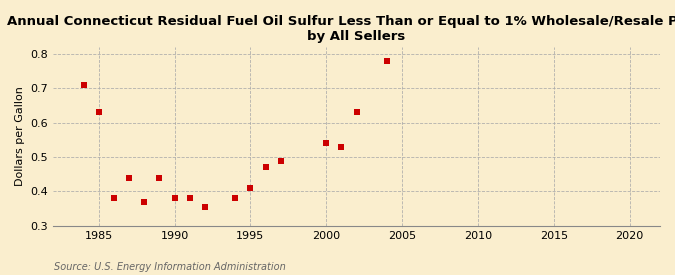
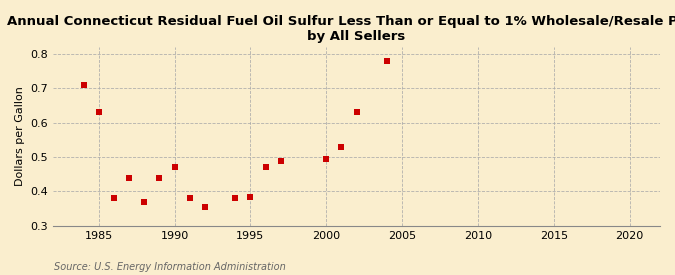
1990: 0.380 -> 0.470
1995: 0.410 -> 0.384
2000: 0.540 -> 0.495
